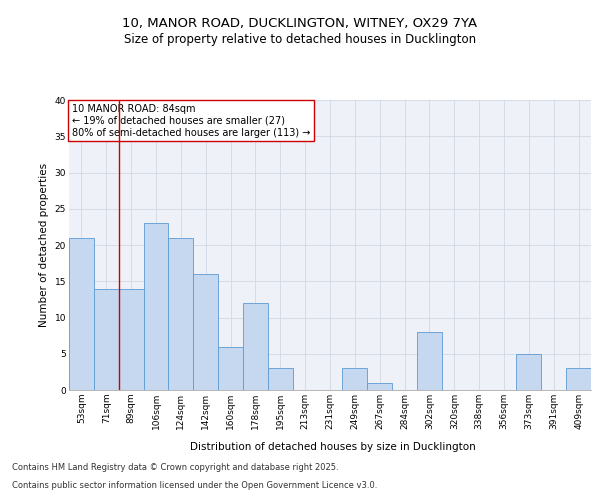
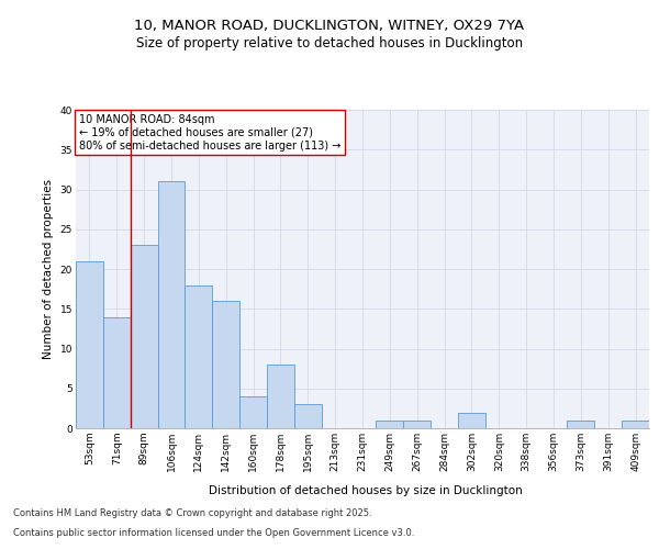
89sqm: 14 -> 23
106sqm: 23 -> 31
124sqm: 21 -> 18
160sqm: 6 -> 4
178sqm: 12 -> 8
249sqm: 3 -> 1
302sqm: 8 -> 2
373sqm: 5 -> 1
409sqm: 3 -> 1
